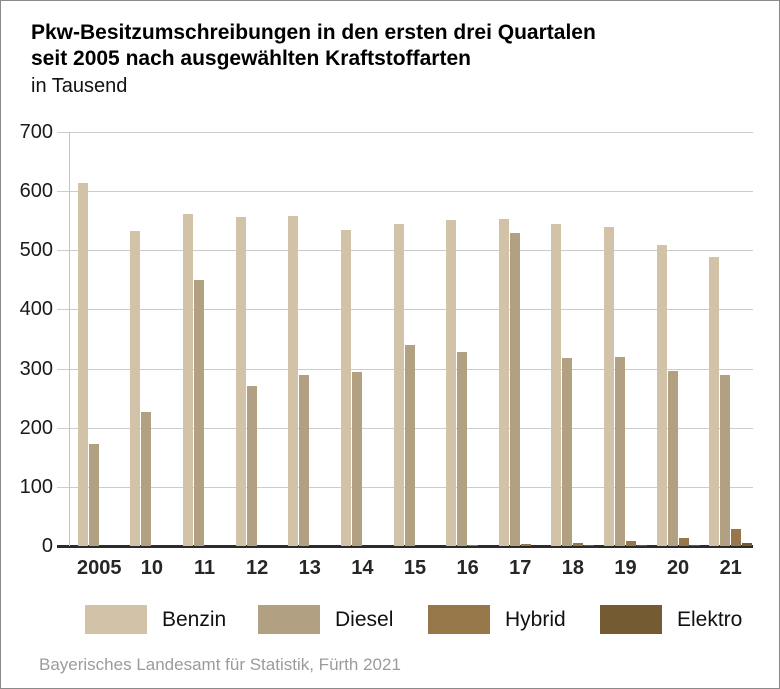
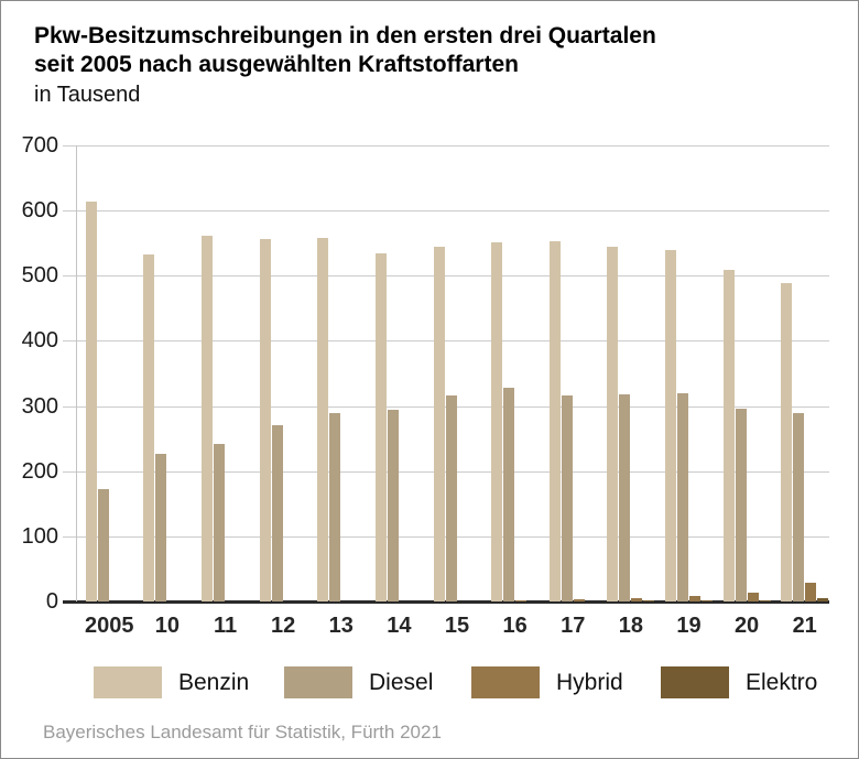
Diesel/11: 450 -> 240
Diesel/15: 340 -> 320
Diesel/17: 530 -> 320
